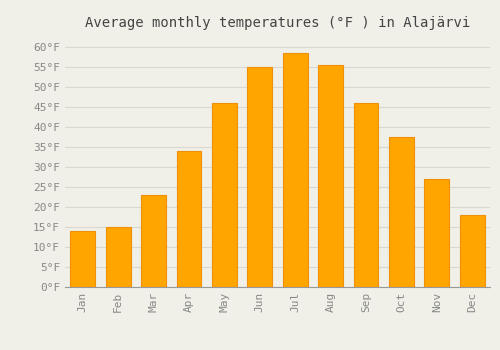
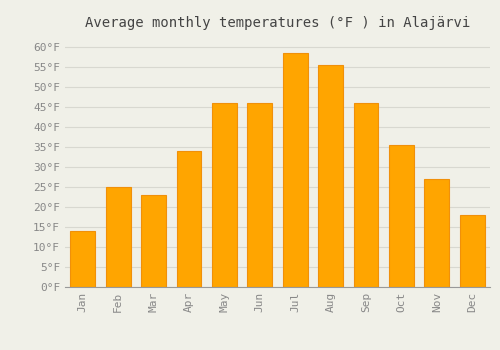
Feb: 15.0°F -> 25.0°F
Jun: 55.0°F -> 46.0°F
Oct: 37.5°F -> 35.5°F
